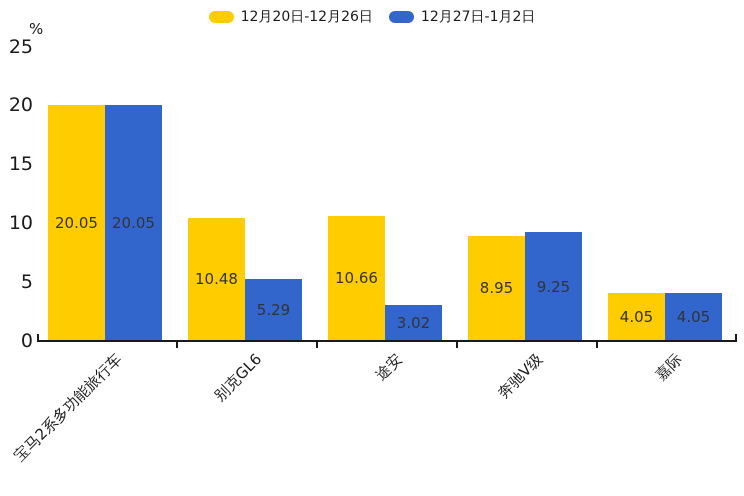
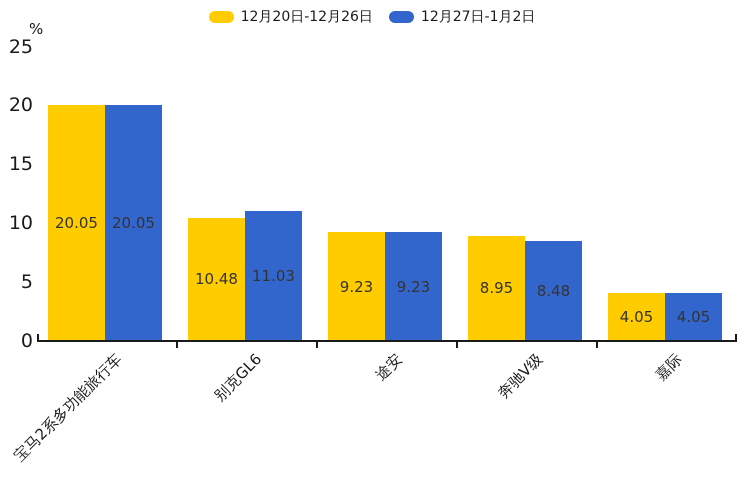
12月27日-1月2日/别克GL6: 5.29 -> 11.03
12月20日-12月26日/途安: 10.66 -> 9.23
12月27日-1月2日/途安: 3.02 -> 9.23
12月27日-1月2日/奔驰V级: 9.25 -> 8.48
